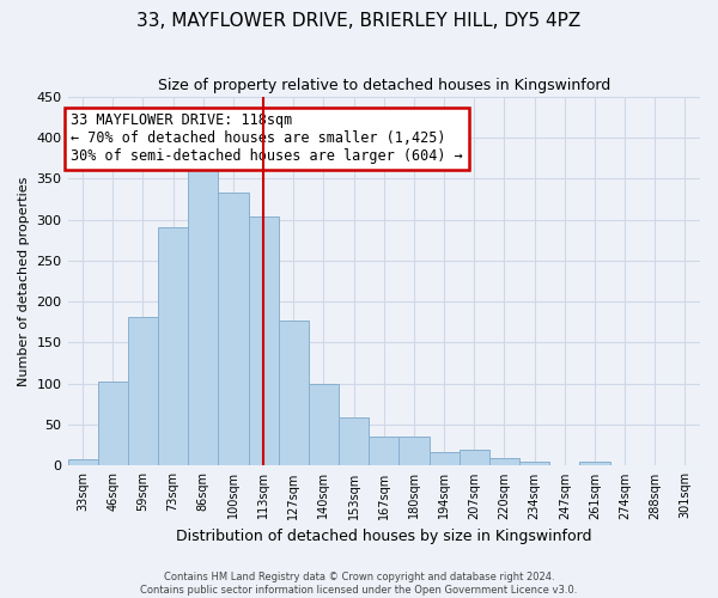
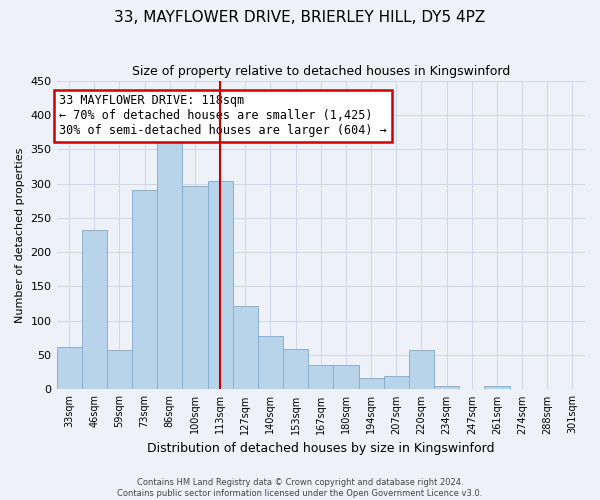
33sqm: 8 -> 62
46sqm: 103 -> 232
59sqm: 181 -> 58
100sqm: 333 -> 296
127sqm: 177 -> 122
140sqm: 100 -> 78
220sqm: 9 -> 58
